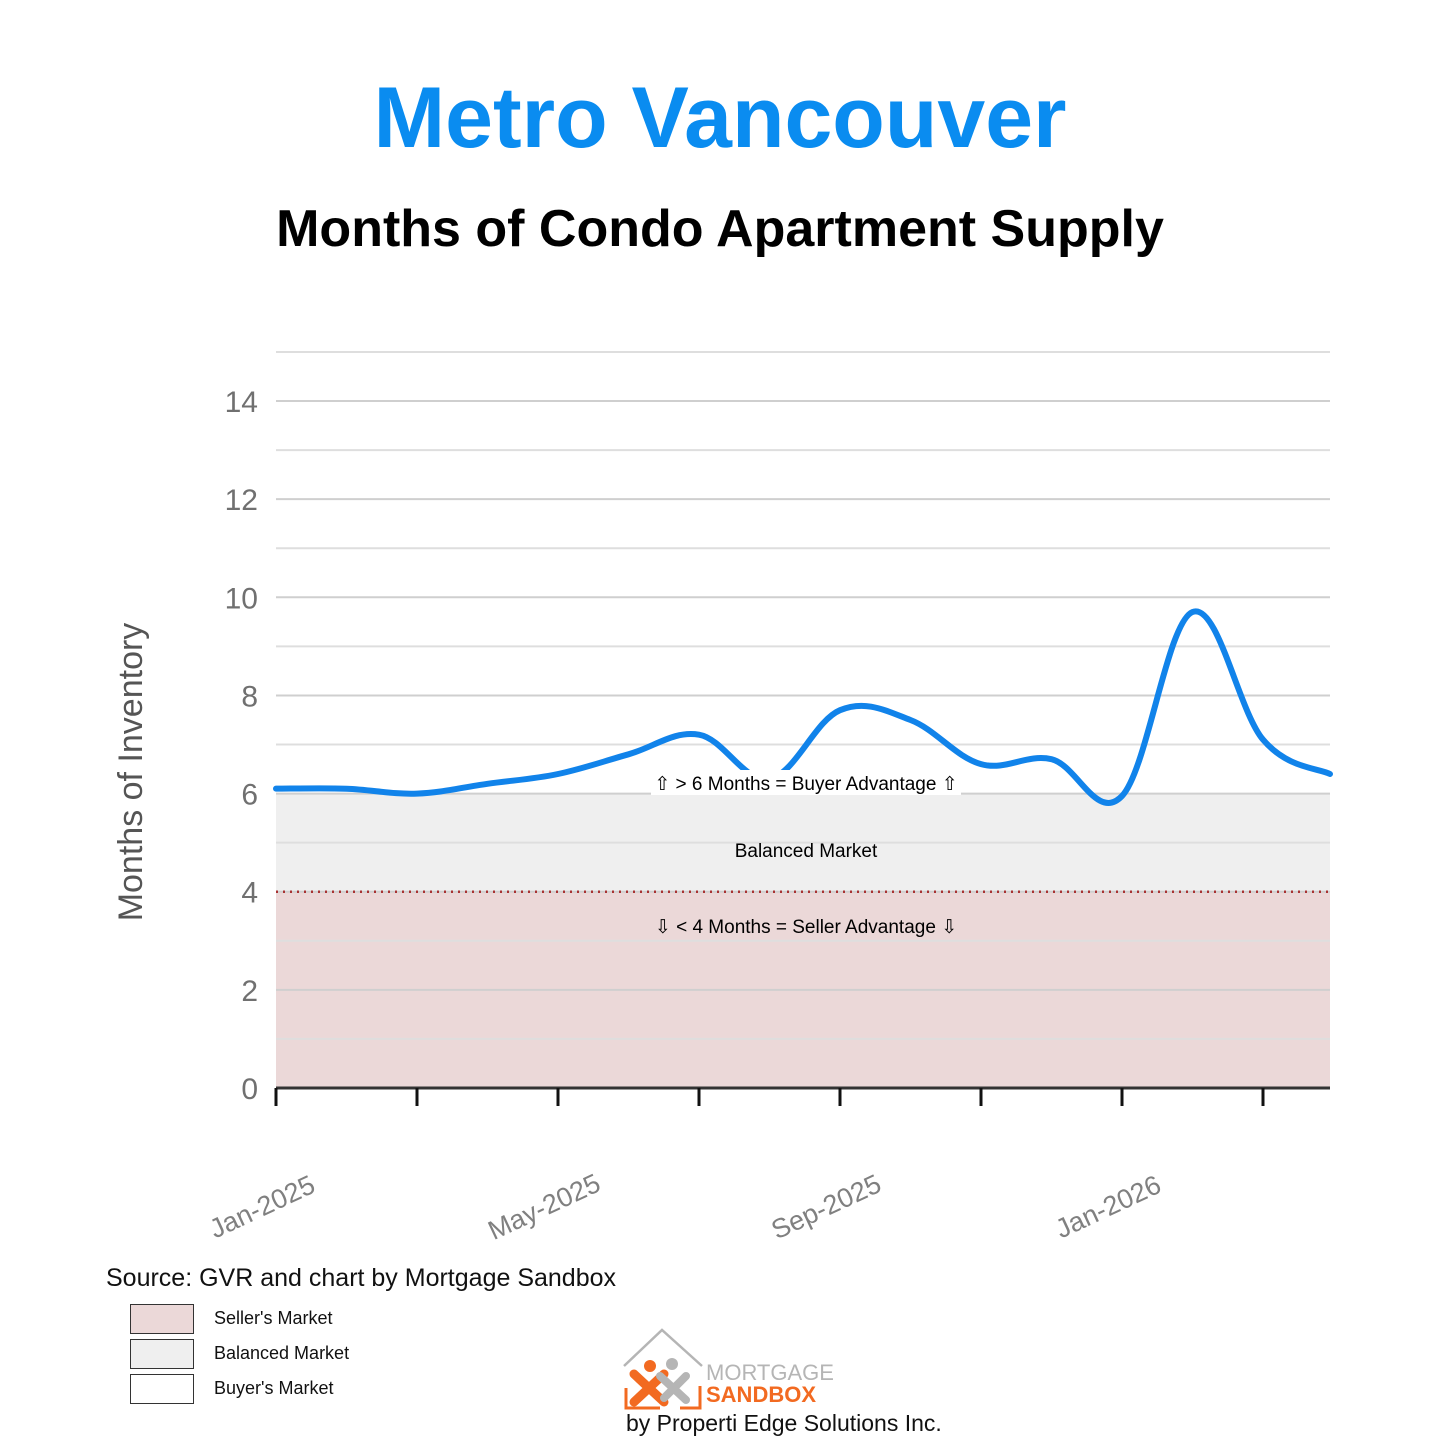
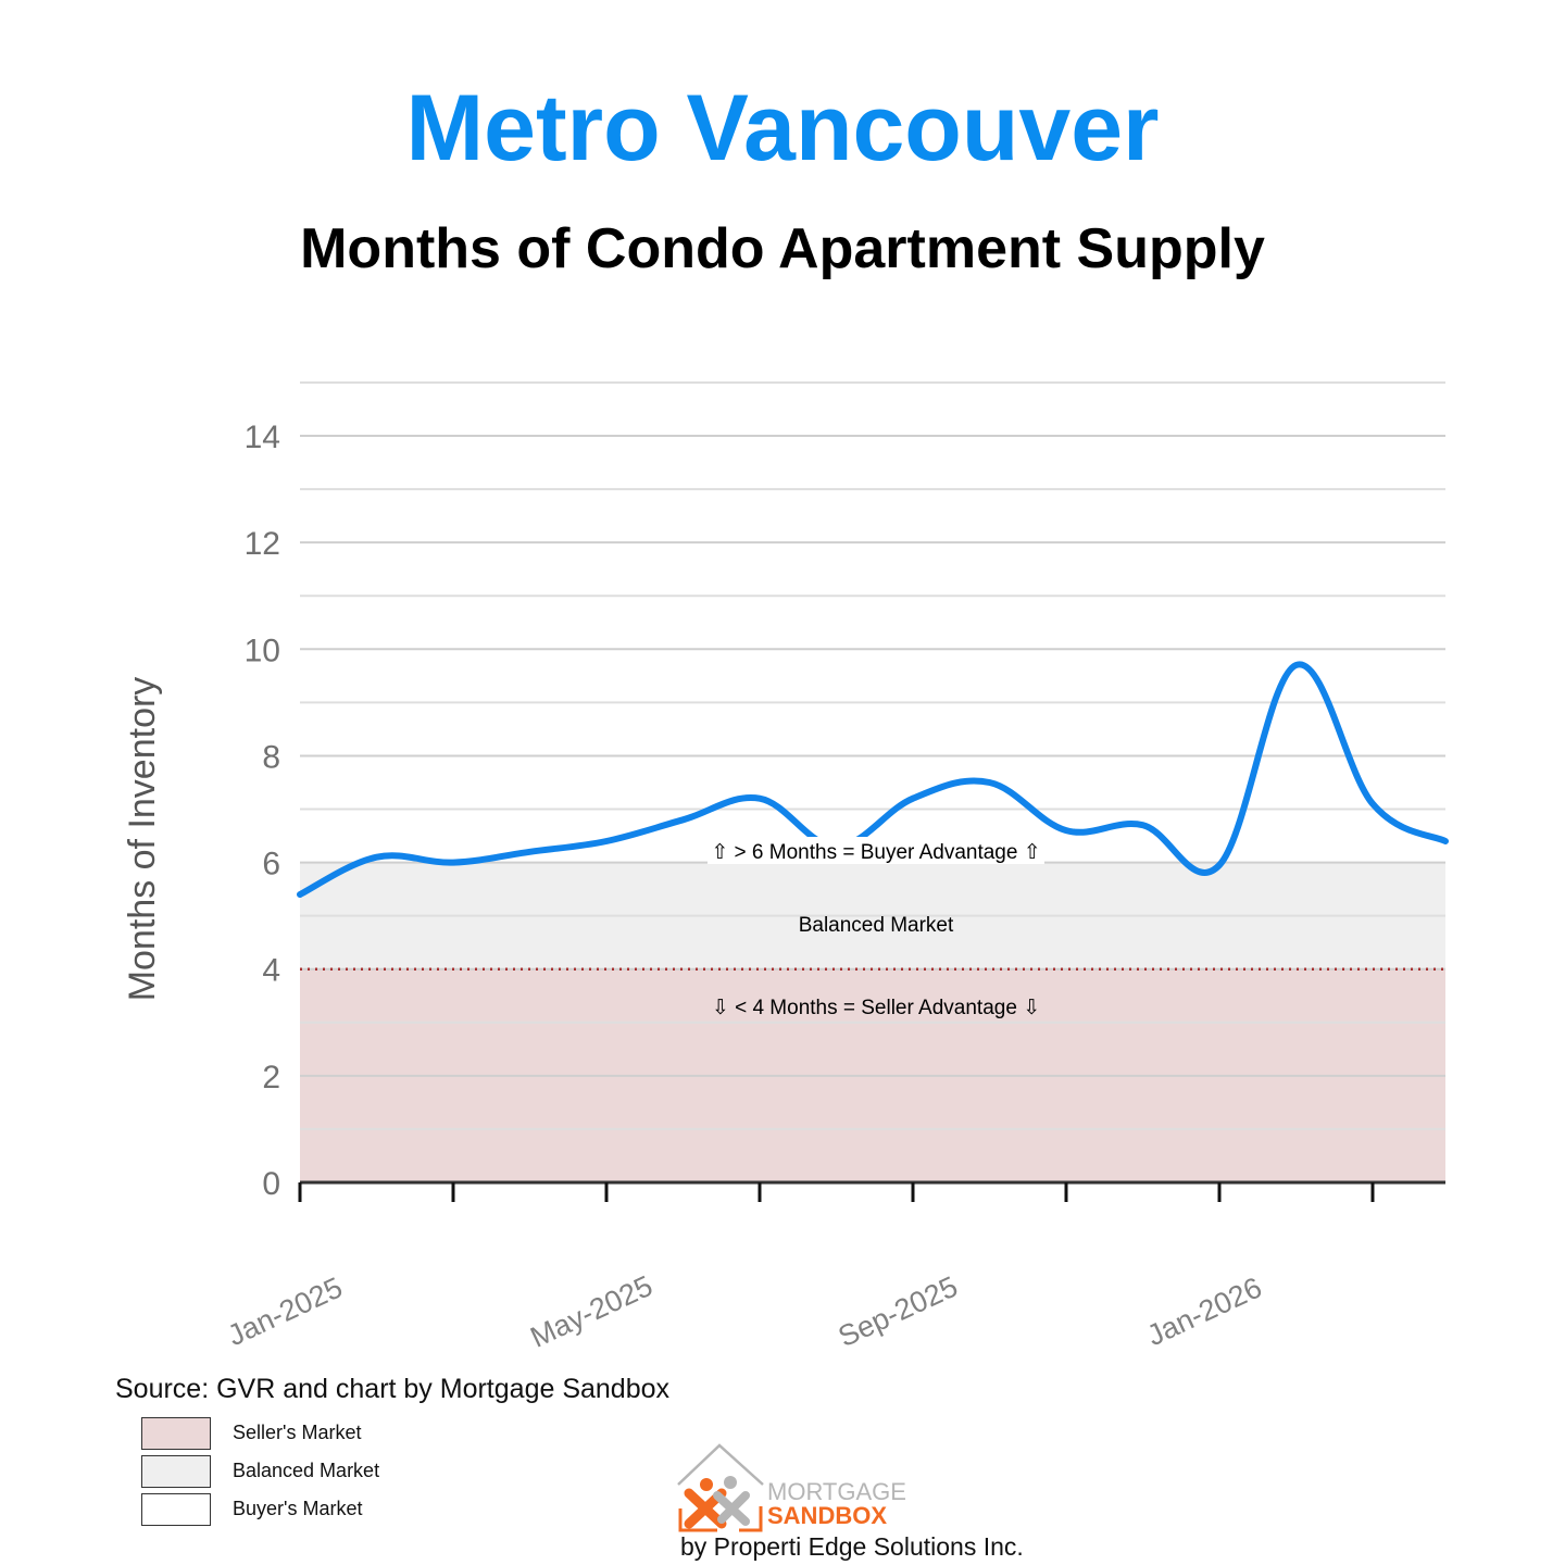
Jan-2025: 6.1 -> 5.4
Sep-2025: 7.7 -> 7.2
